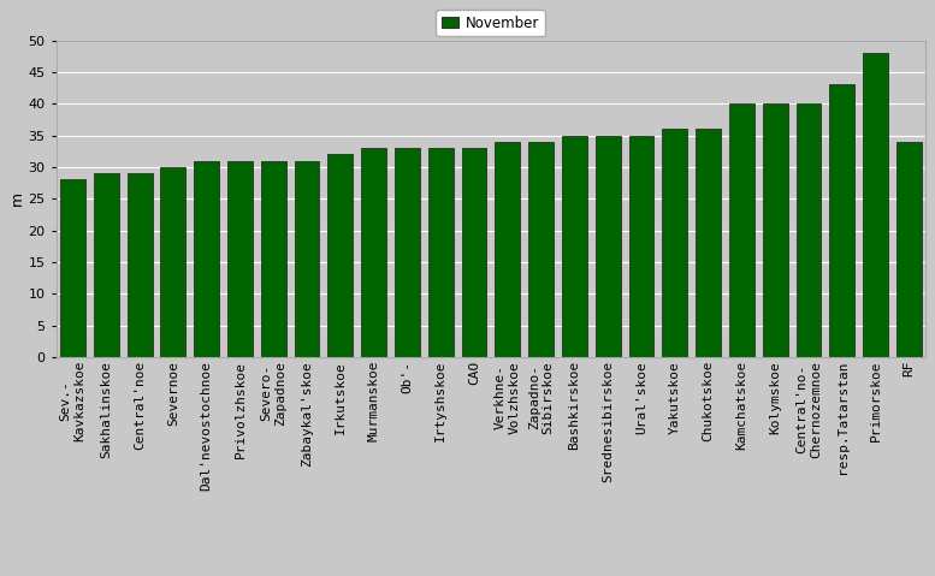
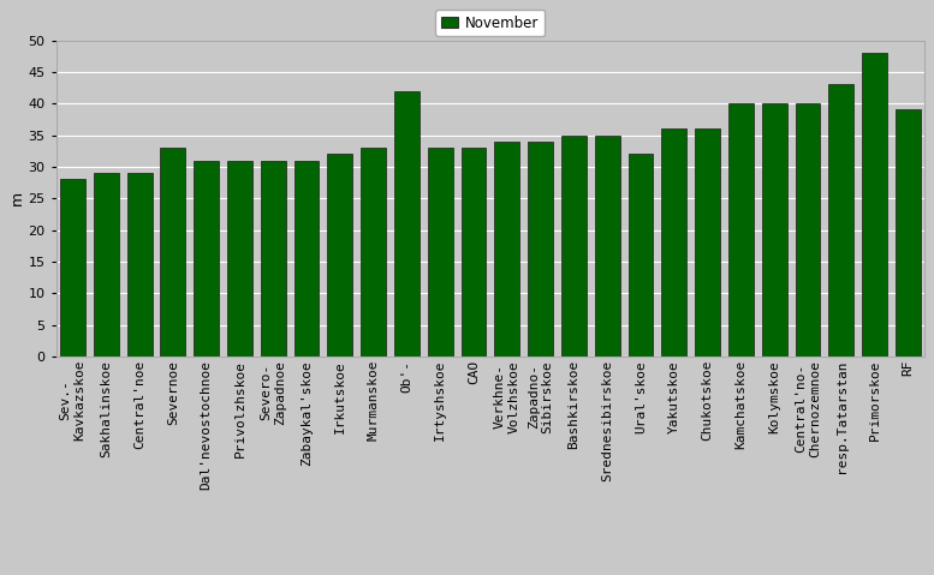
Severnoe: 30 -> 33
Ob'-: 33 -> 42
Ural'skoe: 35 -> 32
RF: 34 -> 39
